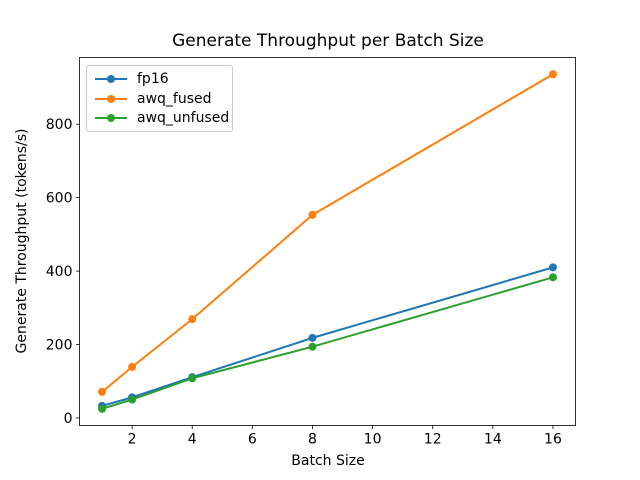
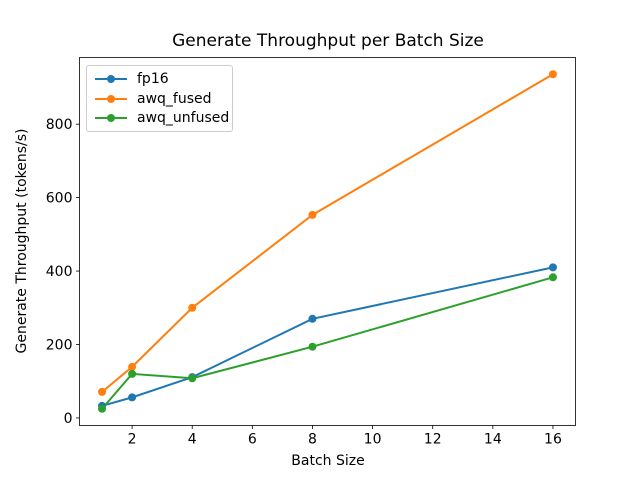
awq_unfused/2: 50 -> 120
awq_fused/4: 270 -> 300
fp16/8: 220 -> 270
